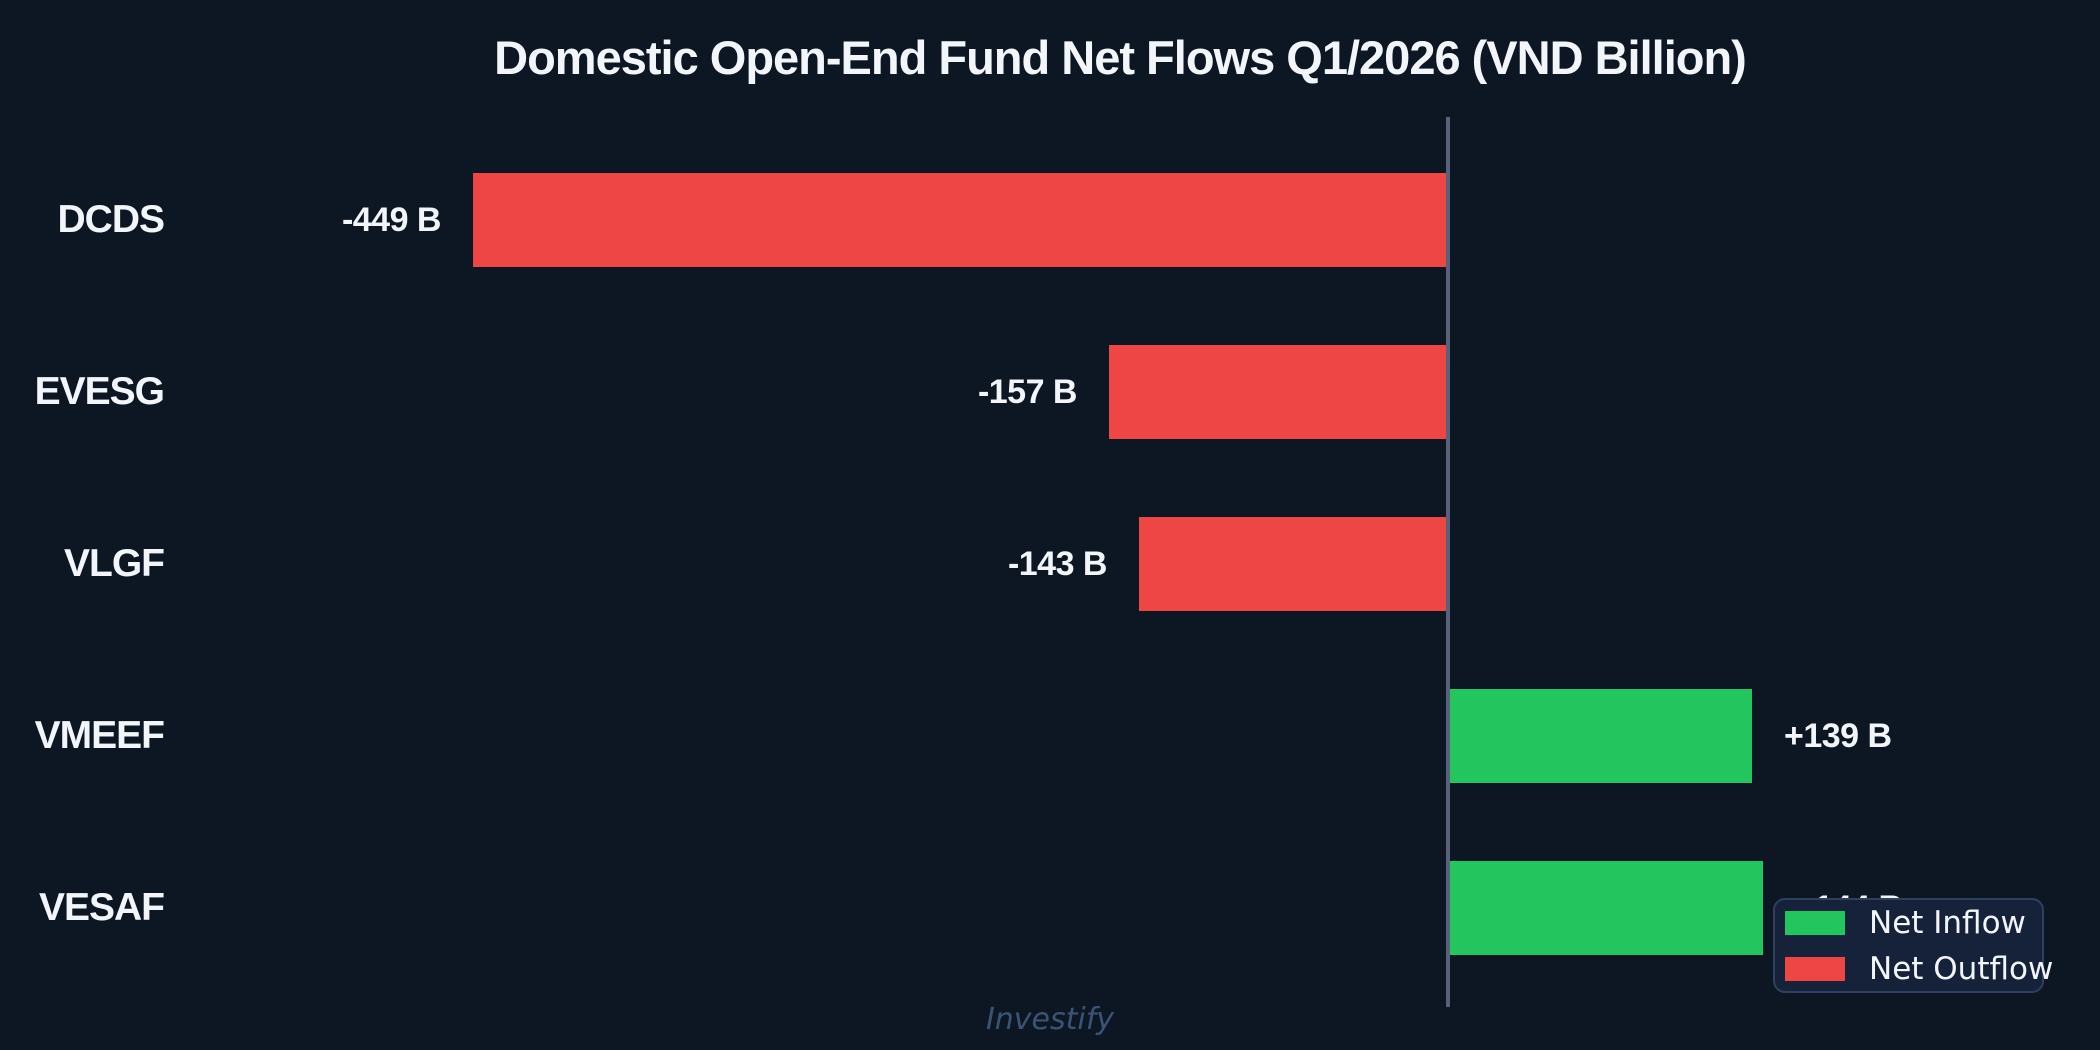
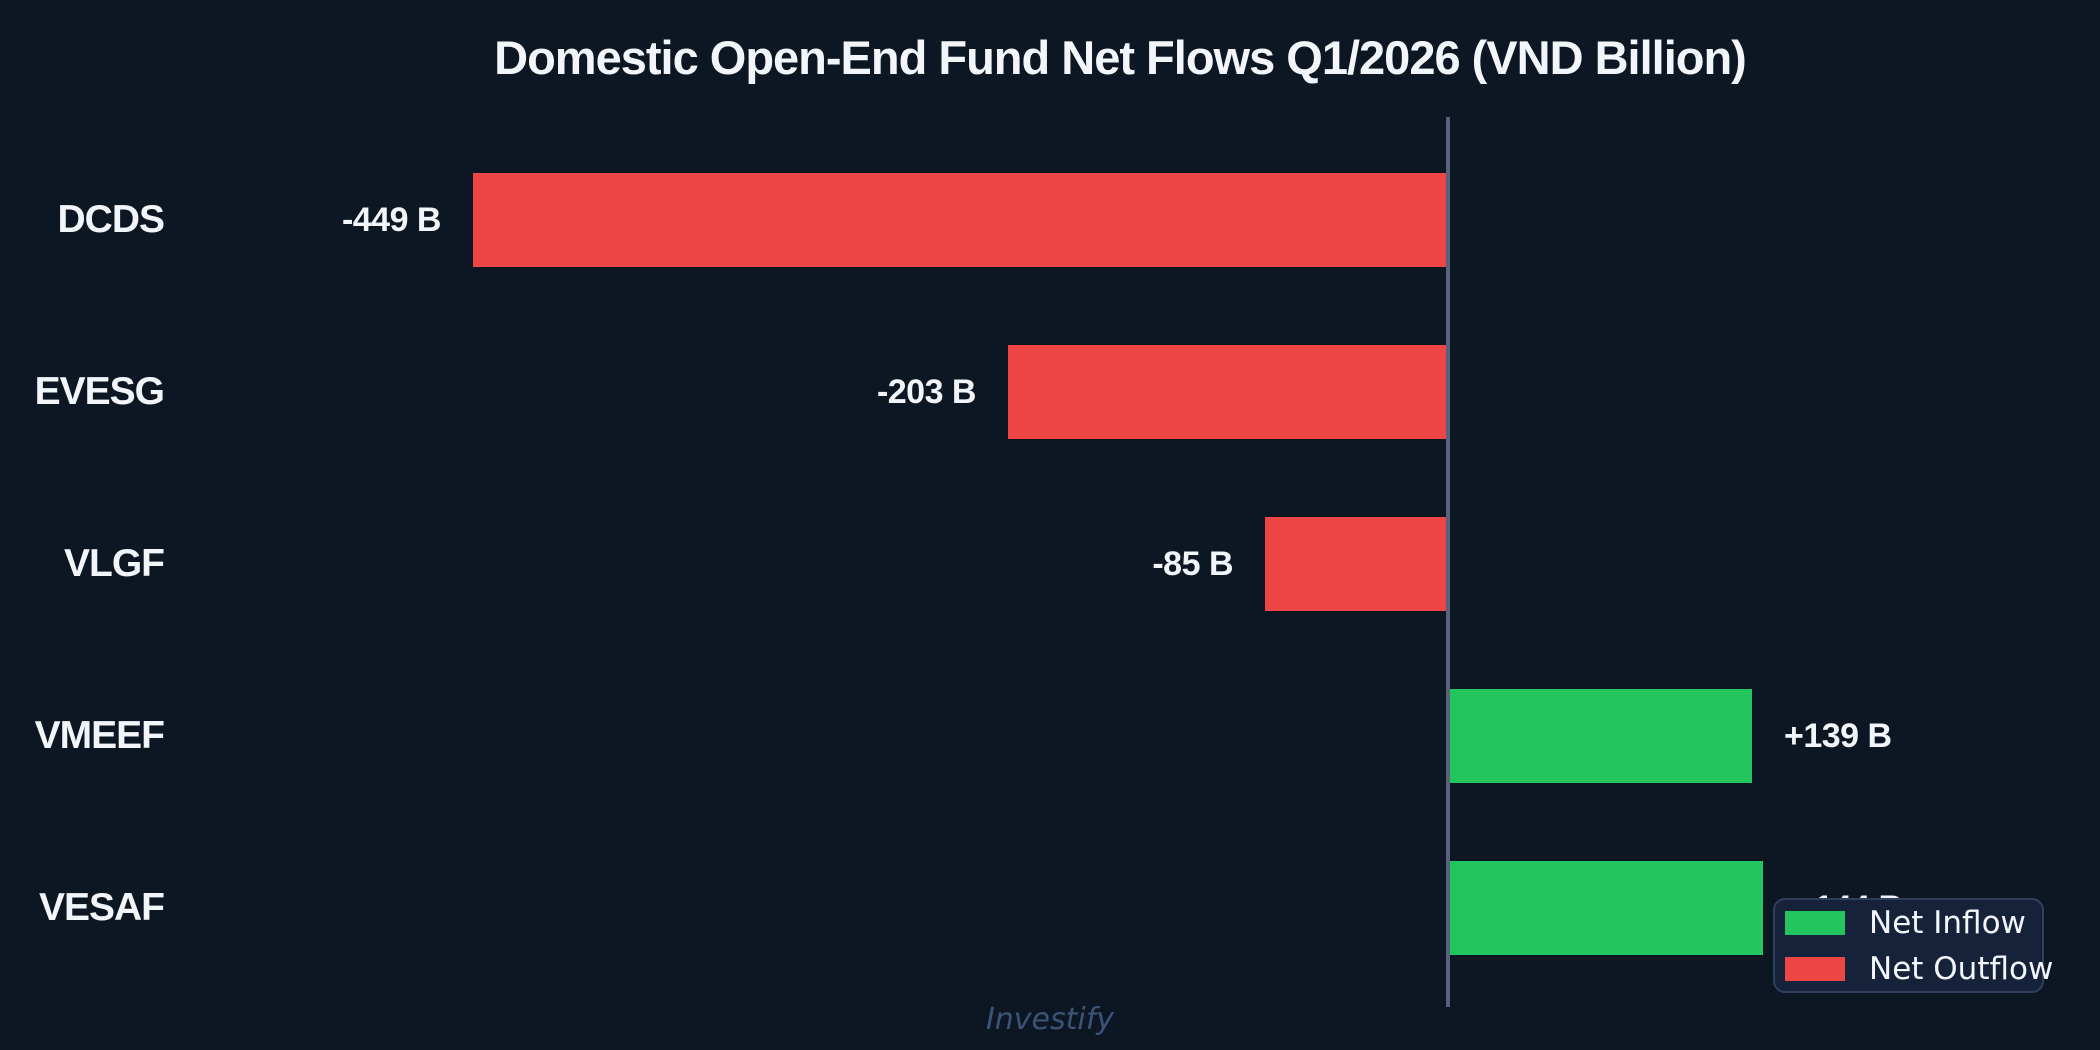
EVESG: -157 -> -203
VLGF: -143 -> -85
